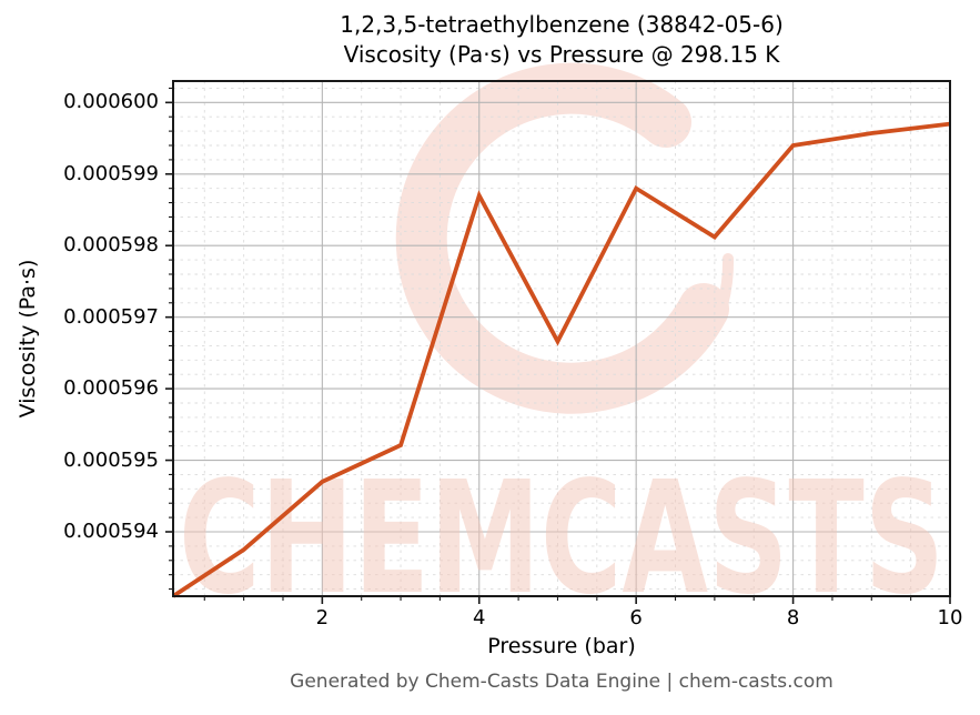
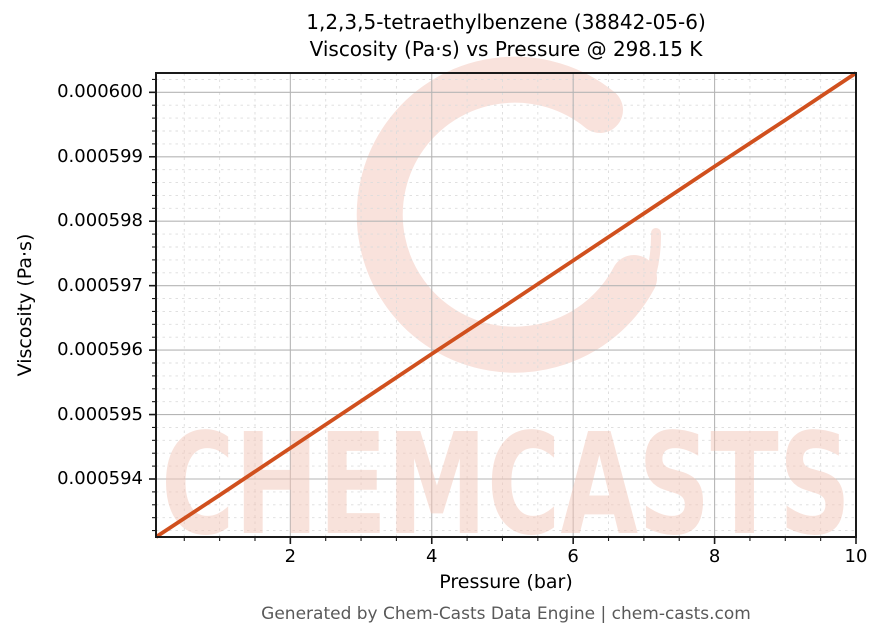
2: 0.0005947 -> 0.0005945
4: 0.0005987 -> 0.0005959
6: 0.0005988 -> 0.0005974
8: 0.0005994 -> 0.0005988
10: 0.0005997 -> 0.0006003
